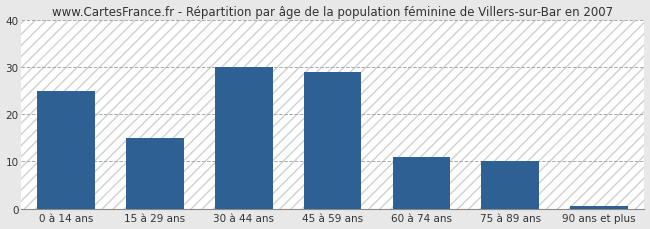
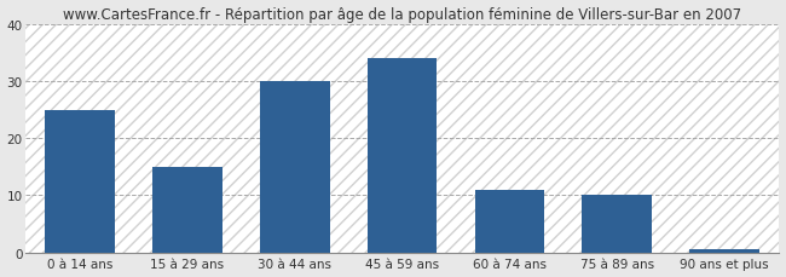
45 à 59 ans: 29.0 -> 34.0
